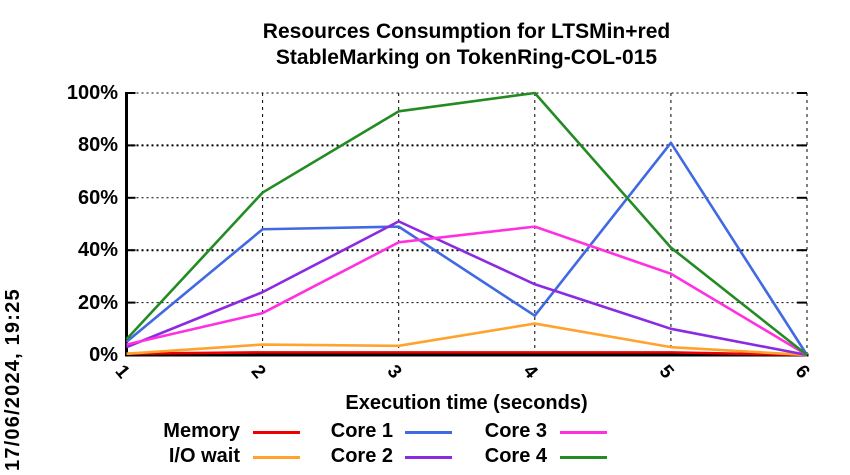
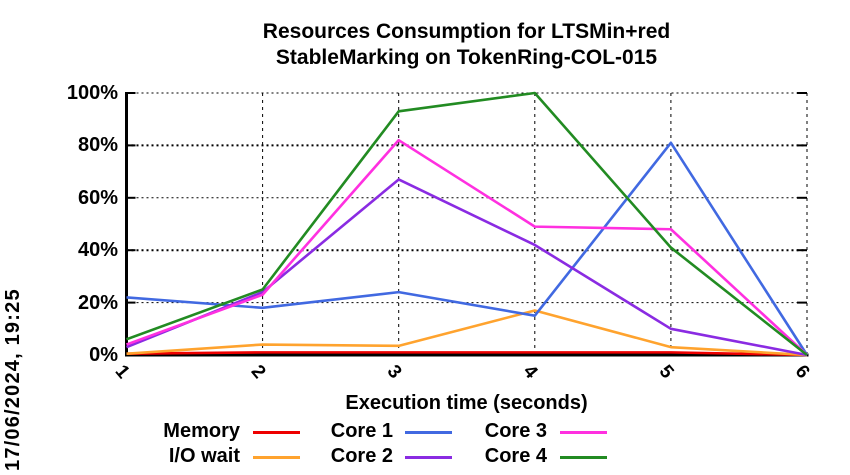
Core 1/1: 5% -> 22%
Core 1/2: 48% -> 18%
Core 3/2: 16% -> 23%
Core 4/2: 62% -> 25%
Core 1/3: 49% -> 24%
Core 2/3: 51% -> 67%
Core 3/3: 43% -> 82%
I/O wait/4: 12% -> 17%
Core 2/4: 27% -> 42%
Core 3/5: 31% -> 48%
